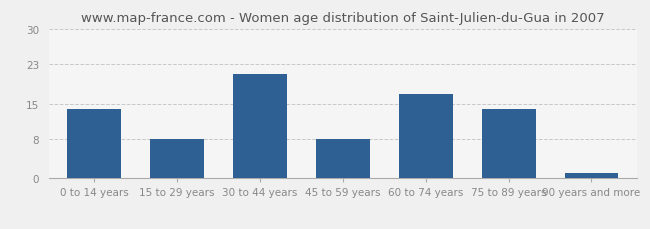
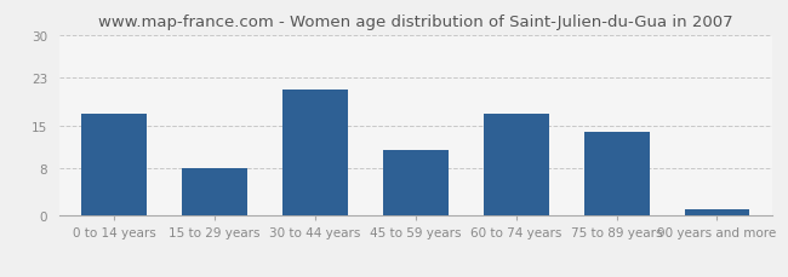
0 to 14 years: 14 -> 17
45 to 59 years: 8 -> 11
